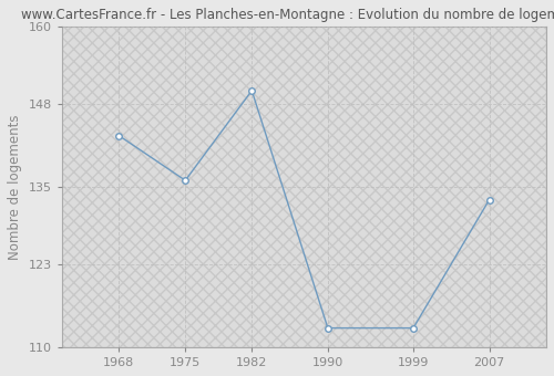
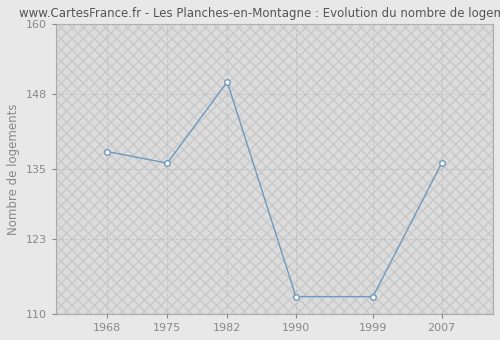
1968: 143 -> 138
2007: 133 -> 136
